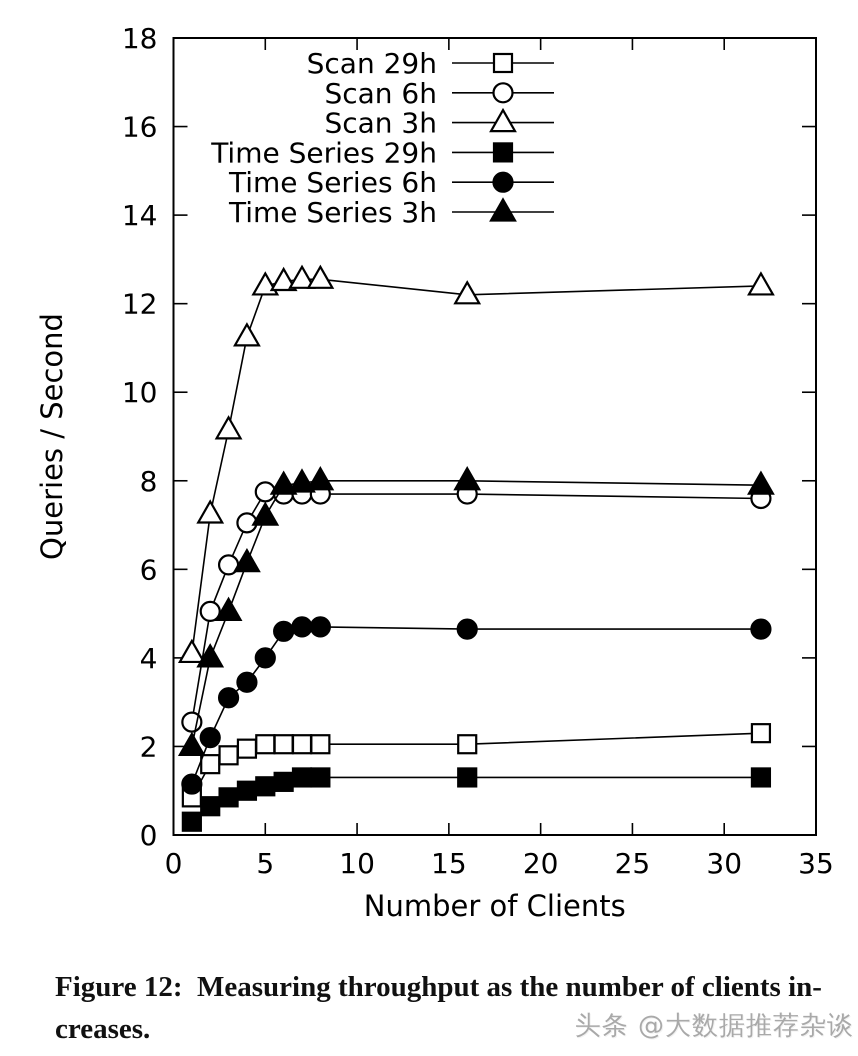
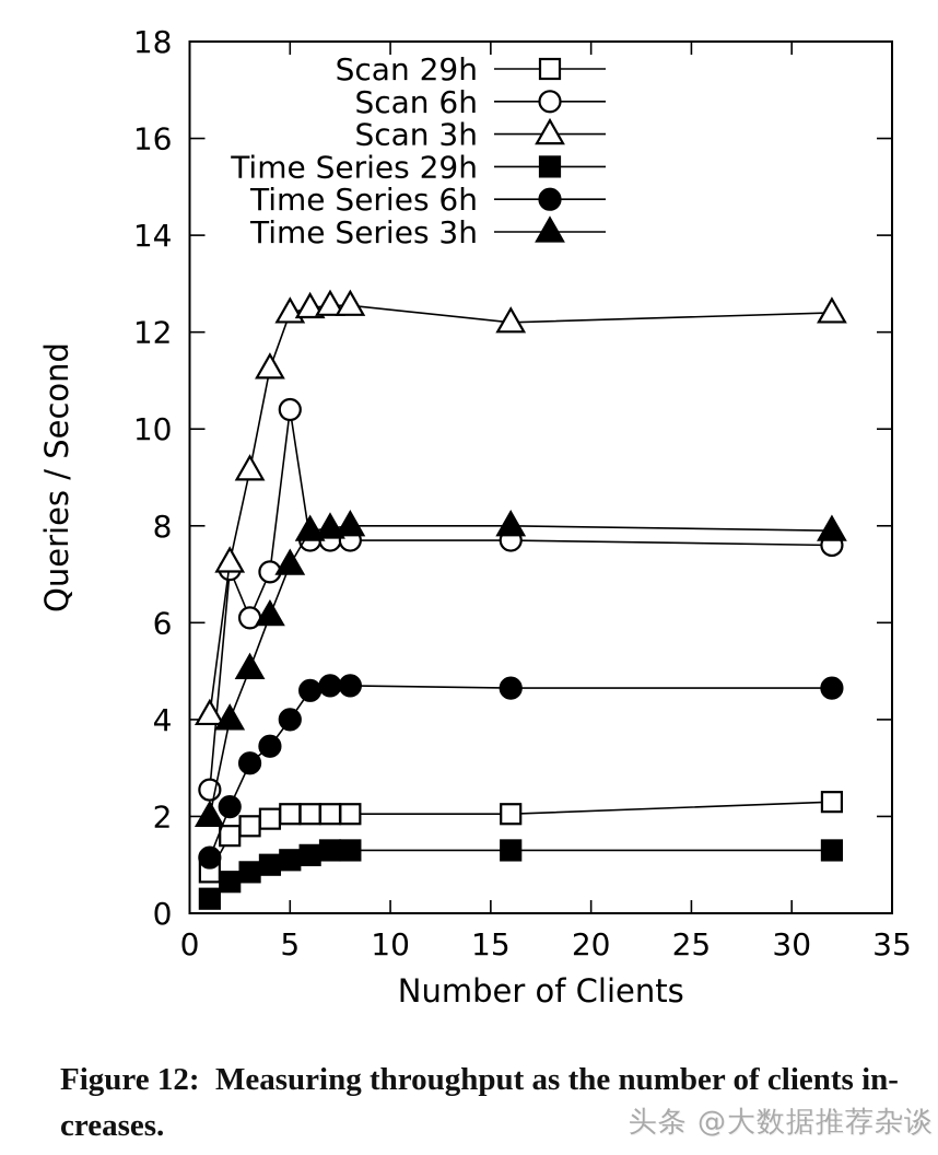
Scan 6h/2: 5.0 -> 7.1
Scan 6h/5: 7.8 -> 10.4
